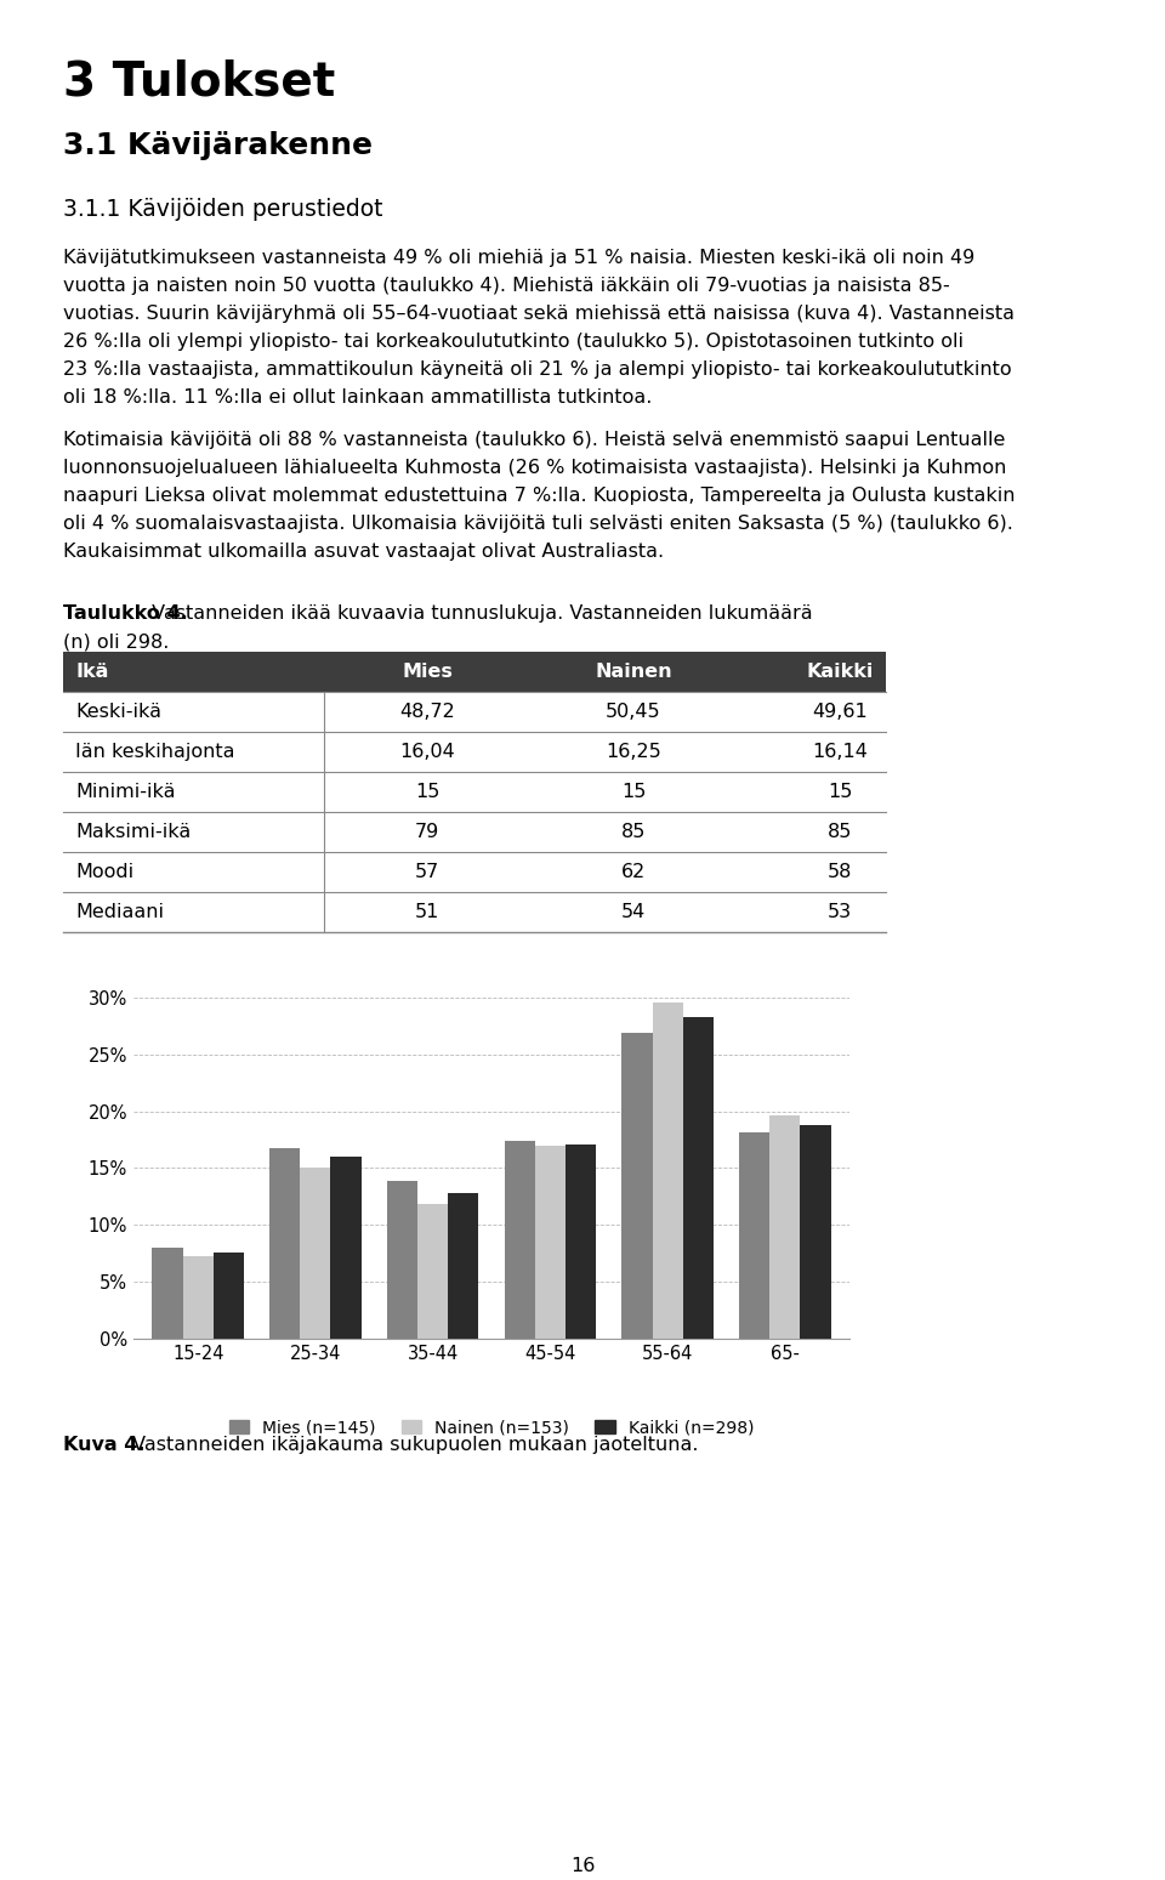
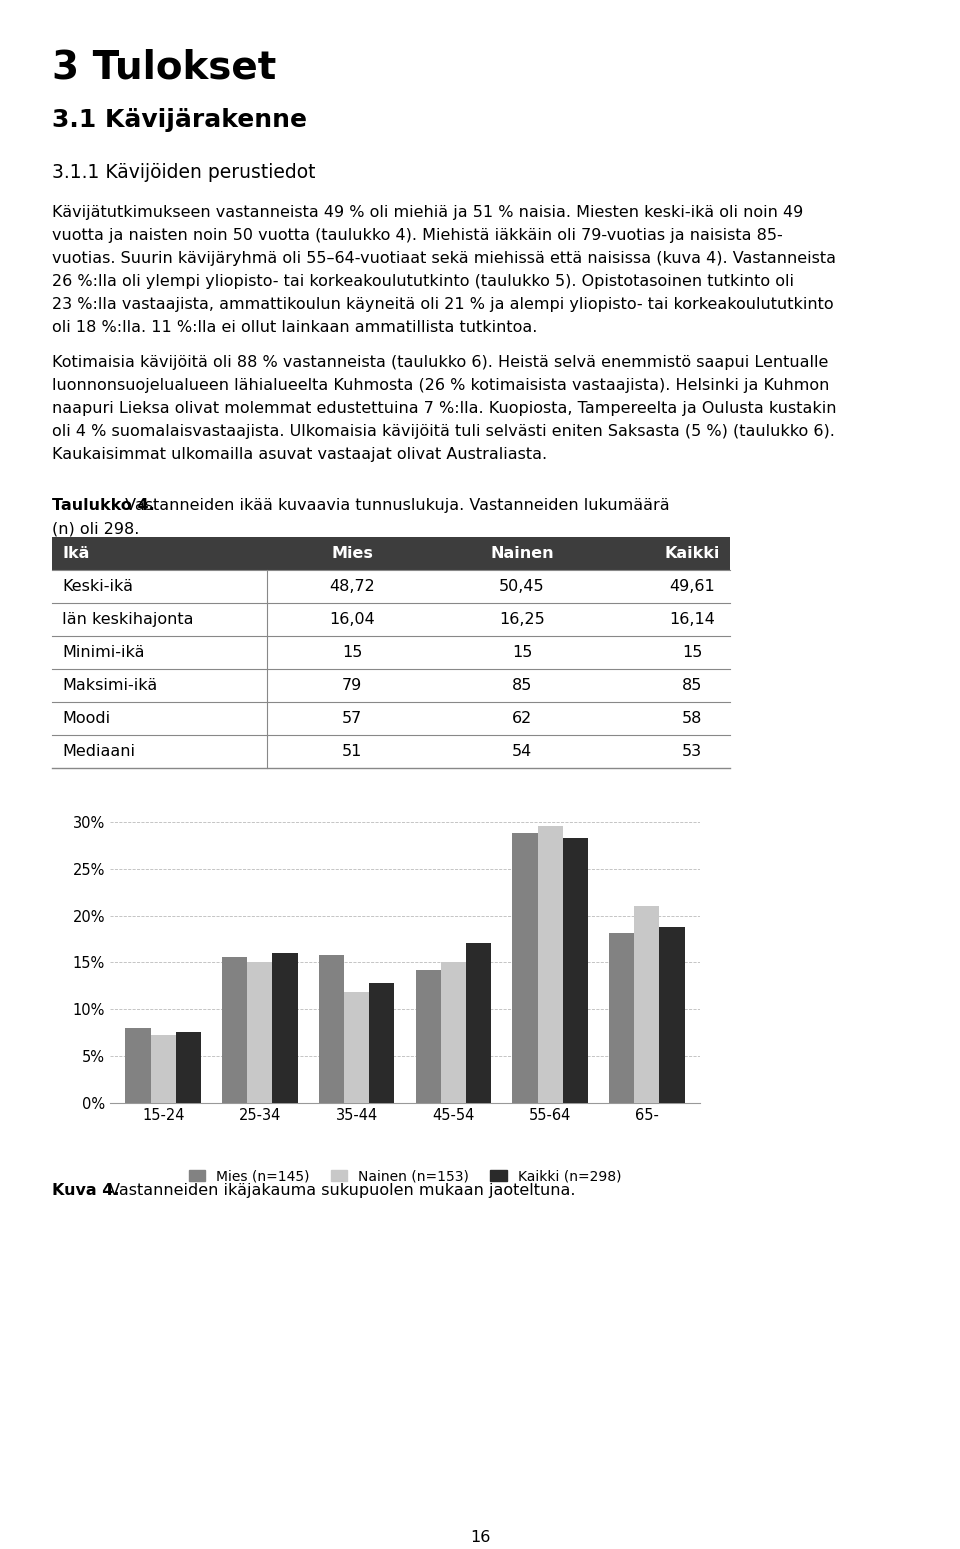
Mies (n=145)/25-34: 16.7% -> 15.6%
Mies (n=145)/35-44: 13.9% -> 15.8%
Mies (n=145)/45-54: 17.4% -> 14.2%
Nainen (n=153)/45-54: 17.0% -> 15.0%
Mies (n=145)/55-64: 26.9% -> 28.8%
Nainen (n=153)/65-: 19.6% -> 21.0%
